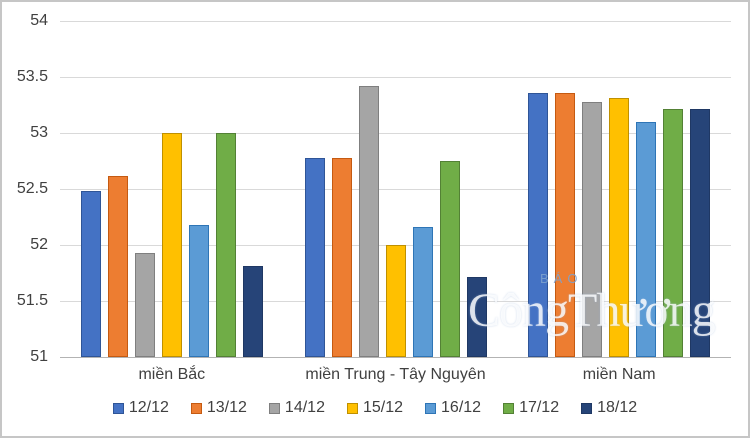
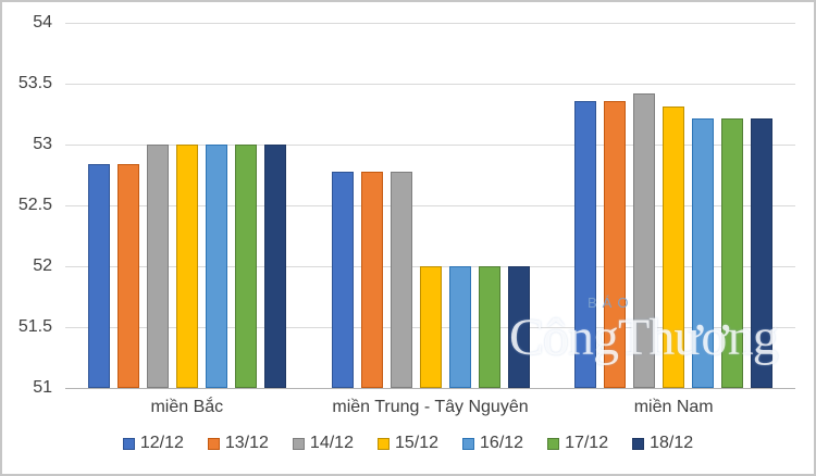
12/12/miền Bắc: 52.48 -> 52.84
13/12/miền Bắc: 52.62 -> 52.84
14/12/miền Bắc: 51.93 -> 53.00
16/12/miền Bắc: 52.18 -> 53.00
18/12/miền Bắc: 51.81 -> 53.00
14/12/miền Trung - Tây Nguyên: 53.42 -> 52.78
16/12/miền Trung - Tây Nguyên: 52.16 -> 52.00
17/12/miền Trung - Tây Nguyên: 52.75 -> 52.00
18/12/miền Trung - Tây Nguyên: 51.71 -> 52.00
14/12/miền Nam: 53.28 -> 53.42
16/12/miền Nam: 53.10 -> 53.21
